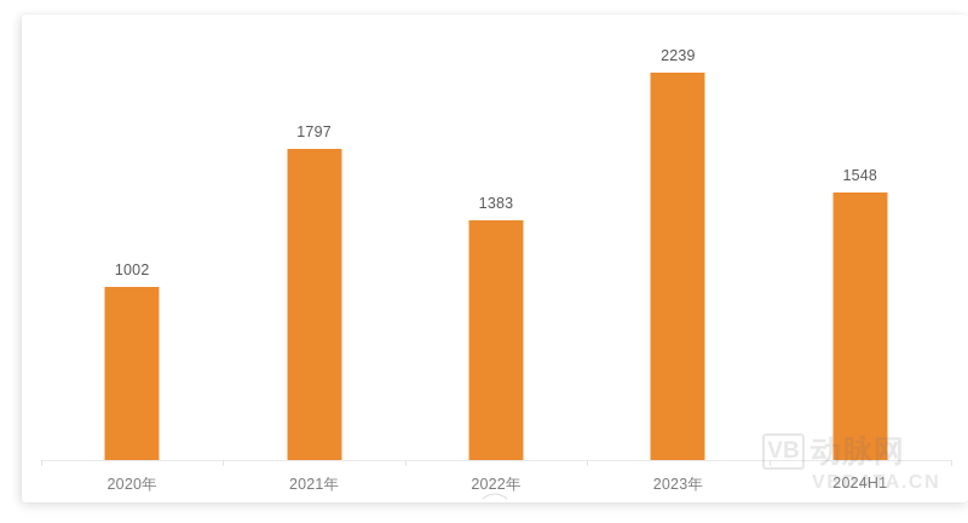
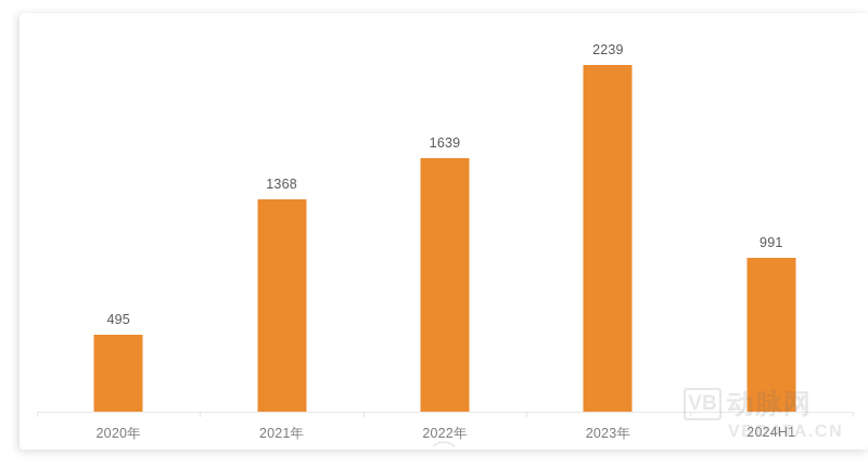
2020年: 1002 -> 495
2021年: 1797 -> 1368
2022年: 1383 -> 1639
2024H1: 1548 -> 991
